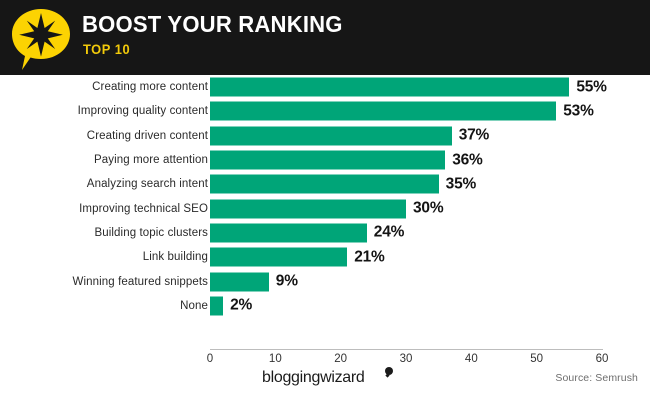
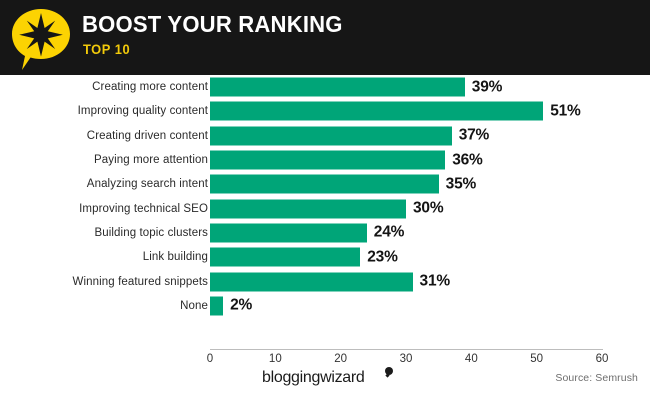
Creating more content: 55% -> 39%
Improving quality content: 53% -> 51%
Link building: 21% -> 23%
Winning featured snippets: 9% -> 31%
